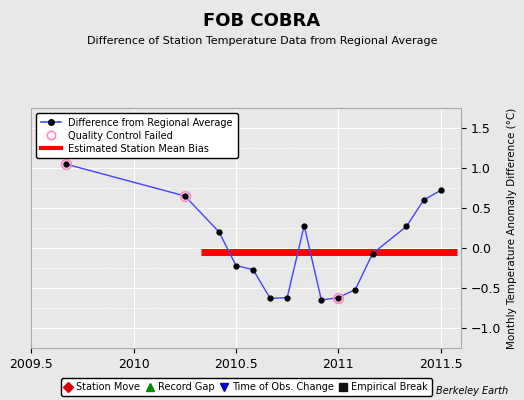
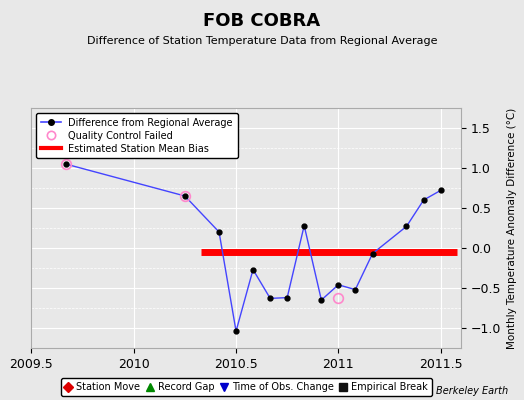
2010.5: -0.22 -> -1.04
2011: -0.62 -> -0.46
